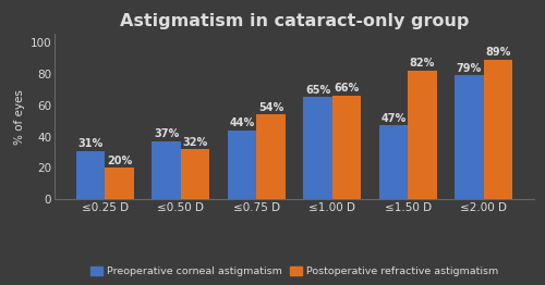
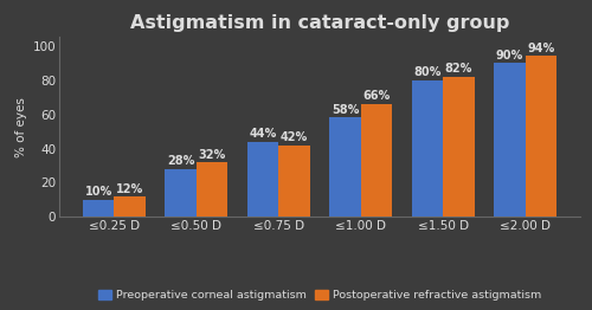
Preoperative corneal astigmatism/≤0.25 D: 31% -> 10%
Postoperative refractive astigmatism/≤0.25 D: 20% -> 12%
Preoperative corneal astigmatism/≤0.50 D: 37% -> 28%
Postoperative refractive astigmatism/≤0.75 D: 54% -> 42%
Preoperative corneal astigmatism/≤1.00 D: 65% -> 58%
Preoperative corneal astigmatism/≤1.50 D: 47% -> 80%
Preoperative corneal astigmatism/≤2.00 D: 79% -> 90%
Postoperative refractive astigmatism/≤2.00 D: 89% -> 94%
